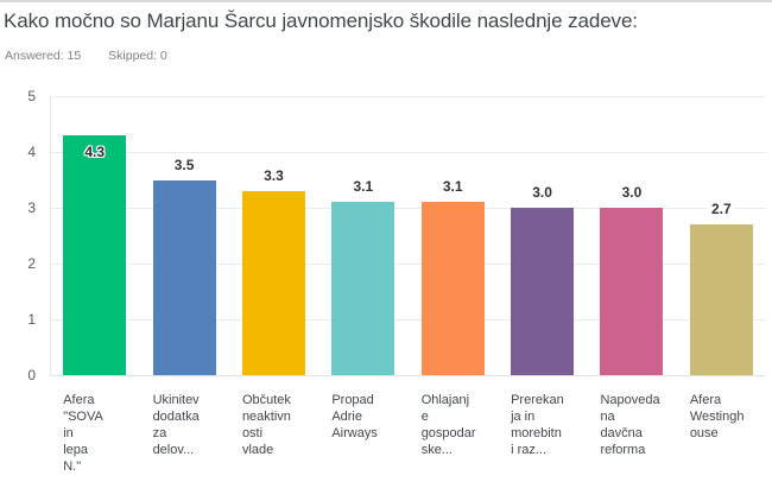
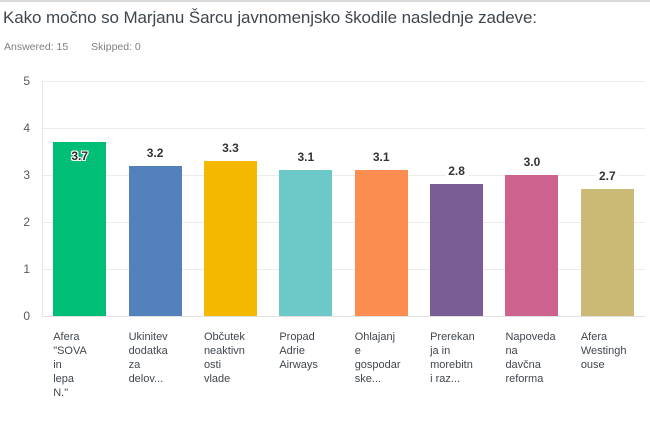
Afera "SOVA in lepa N.": 4.3 -> 3.7
Ukinitev dodatka za delov...: 3.5 -> 3.2
Prerekanja in morebitni raz...: 3.0 -> 2.8
